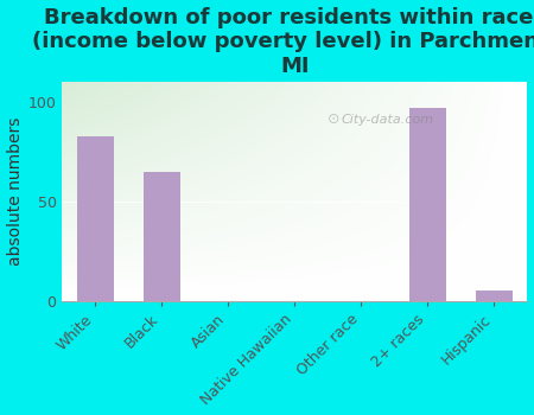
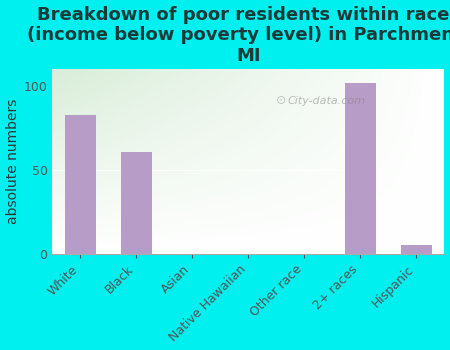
Black: 65 -> 61
2+ races: 97 -> 102
